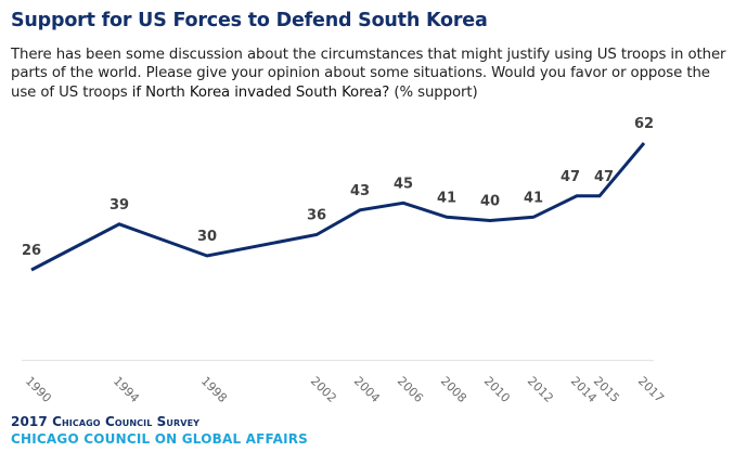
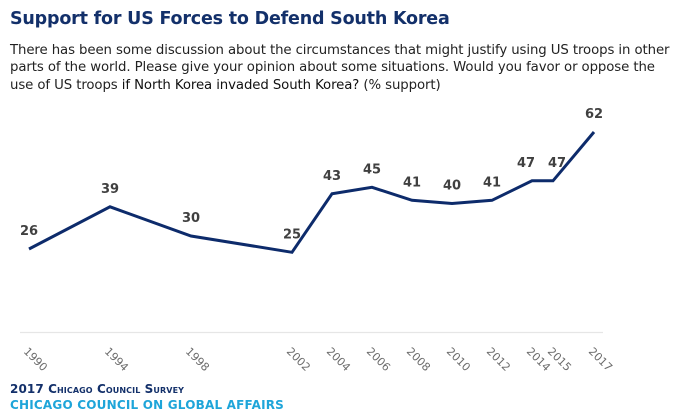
2002: 36 -> 25
